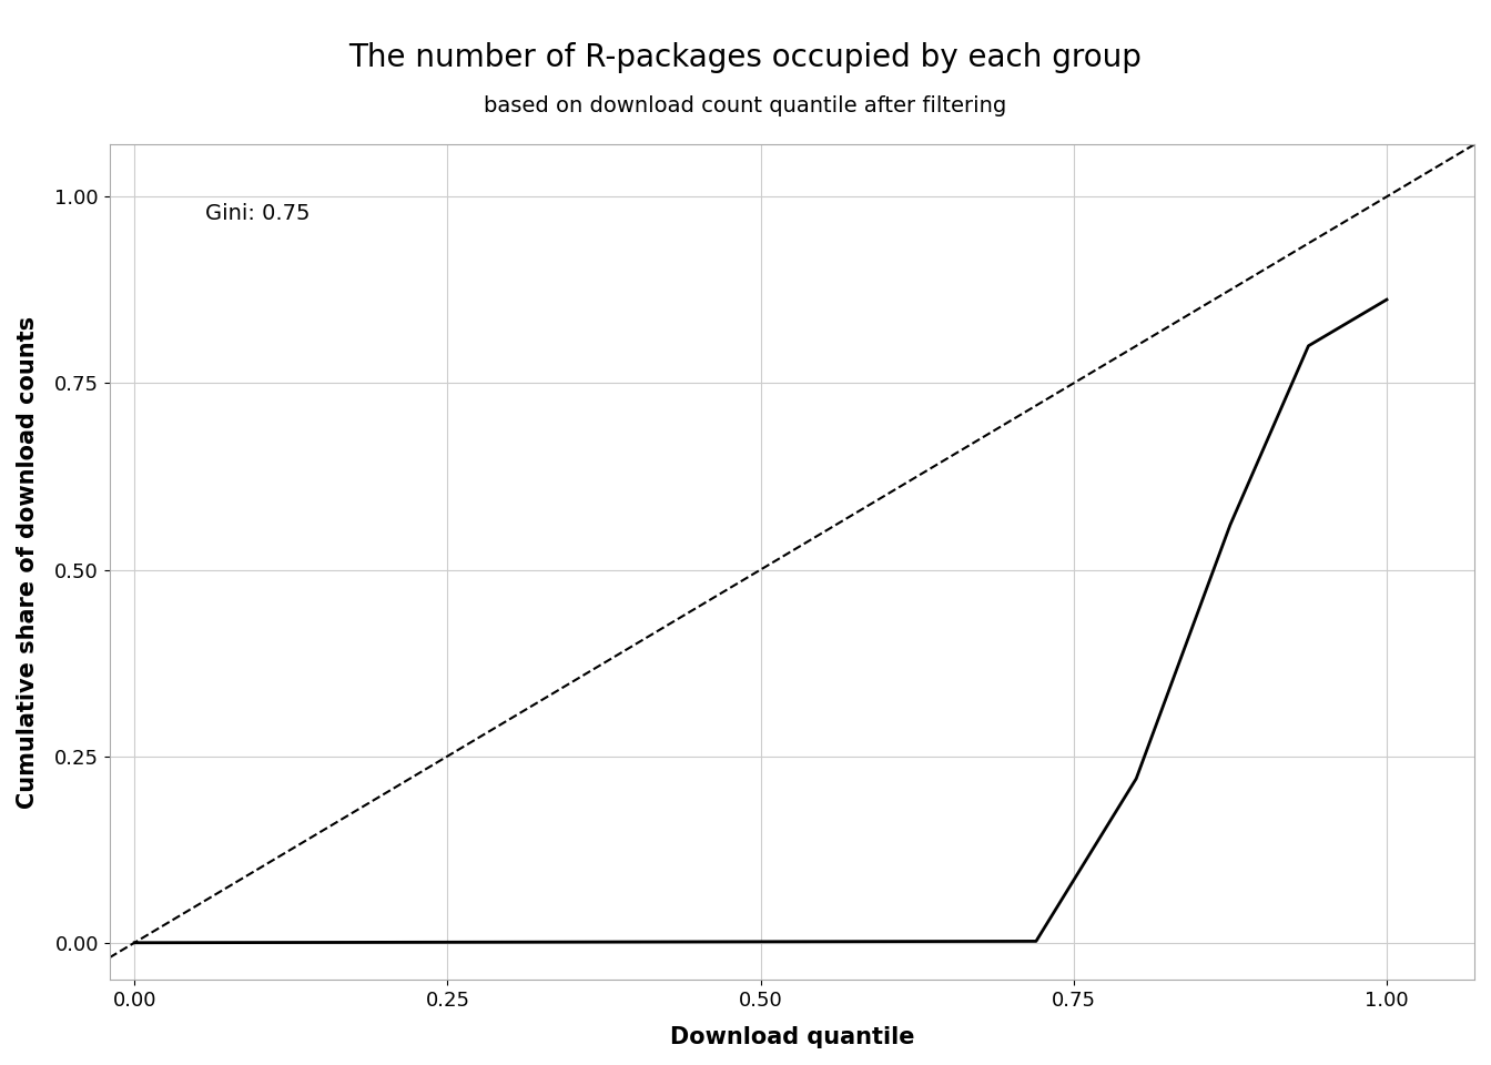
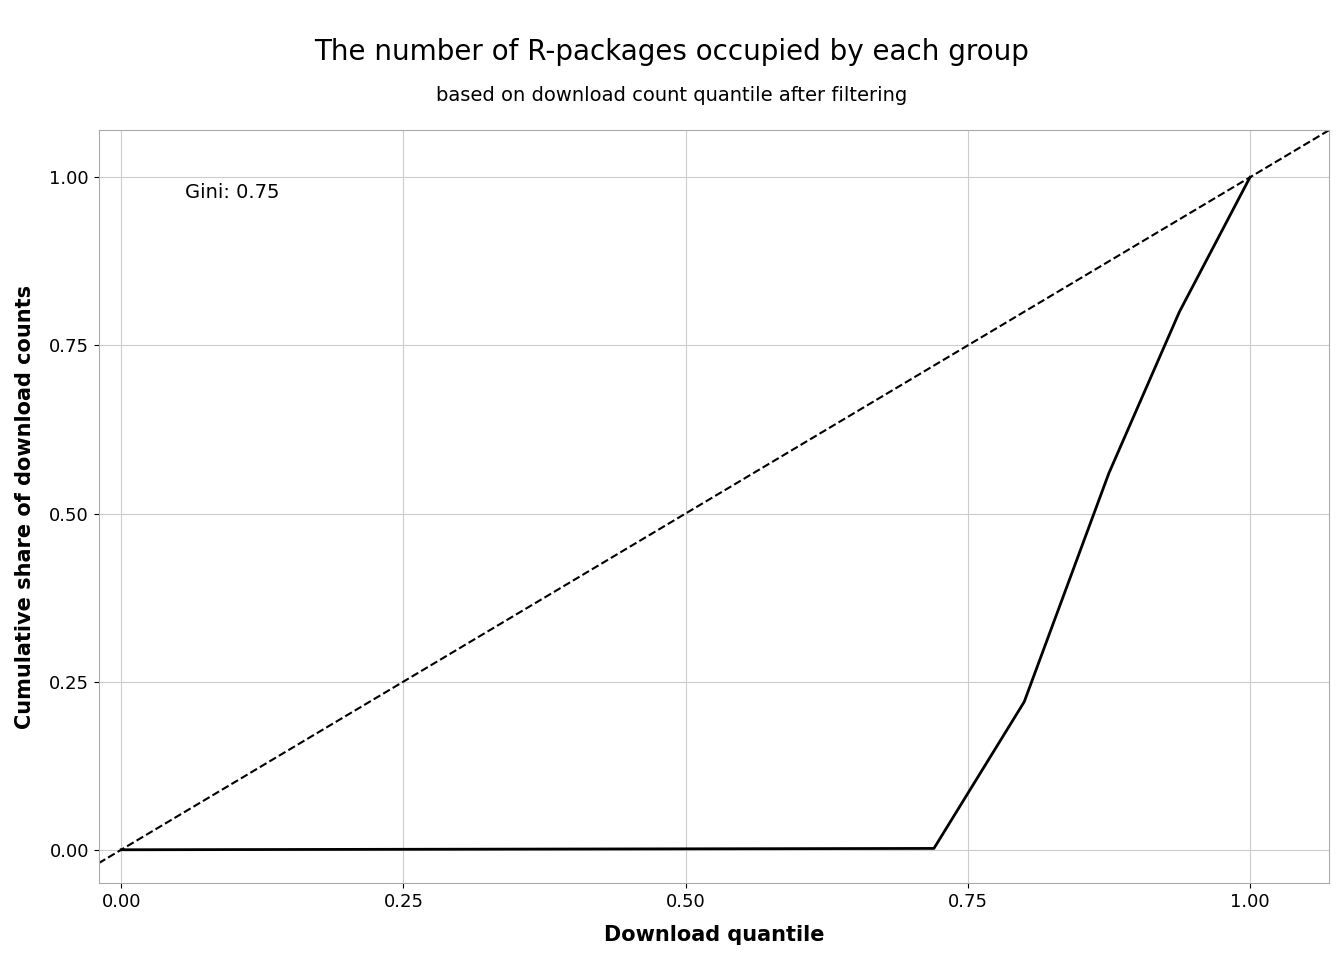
1.00: 0.862 -> 1.000
